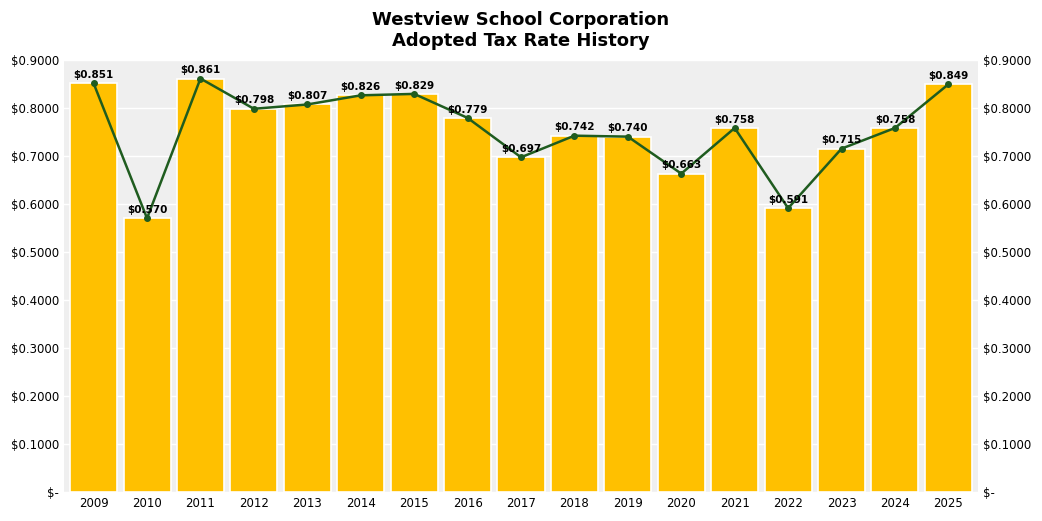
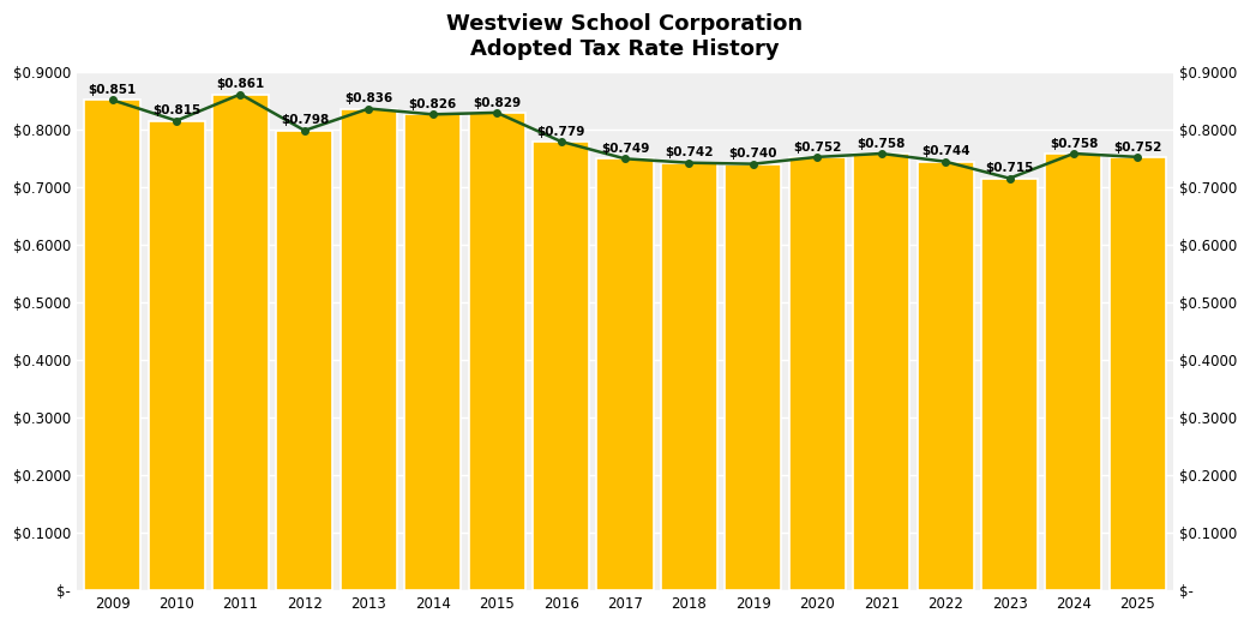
2010: $0.570 -> $0.815
2013: $0.807 -> $0.836
2017: $0.697 -> $0.749
2020: $0.663 -> $0.752
2022: $0.591 -> $0.744
2025: $0.849 -> $0.752
